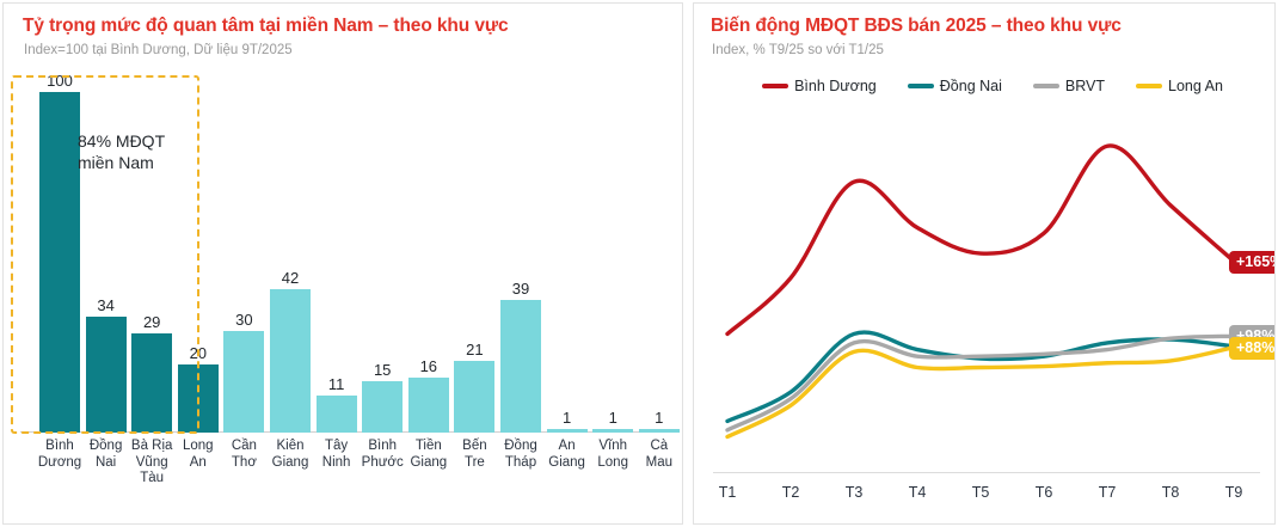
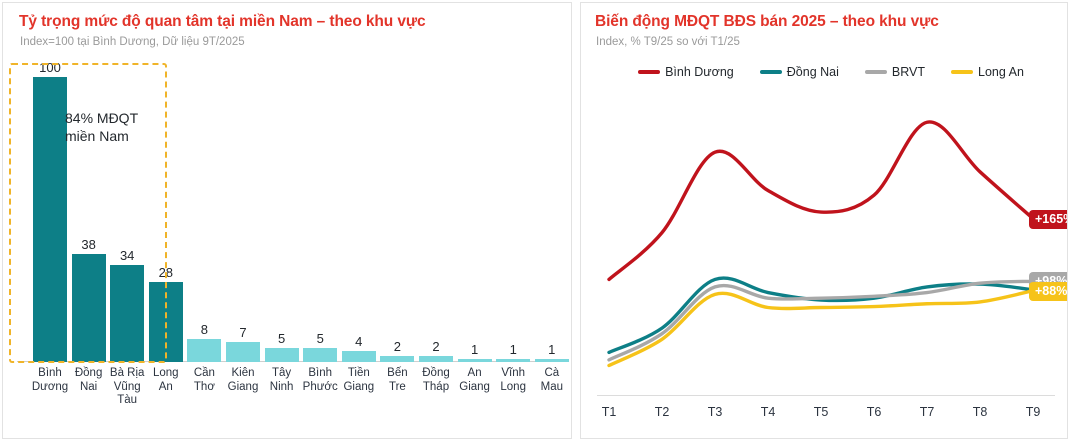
Tỷ trọng mức độ quan tâm tại miền Nam – theo khu vực/Đồng Nai: 34 -> 38
Tỷ trọng mức độ quan tâm tại miền Nam – theo khu vực/Bà Rịa Vũng Tàu: 29 -> 34
Tỷ trọng mức độ quan tâm tại miền Nam – theo khu vực/Long An: 20 -> 28
Tỷ trọng mức độ quan tâm tại miền Nam – theo khu vực/Cần Thơ: 30 -> 8
Tỷ trọng mức độ quan tâm tại miền Nam – theo khu vực/Kiên Giang: 42 -> 7
Tỷ trọng mức độ quan tâm tại miền Nam – theo khu vực/Tây Ninh: 11 -> 5
Tỷ trọng mức độ quan tâm tại miền Nam – theo khu vực/Bình Phước: 15 -> 5
Tỷ trọng mức độ quan tâm tại miền Nam – theo khu vực/Tiền Giang: 16 -> 4
Tỷ trọng mức độ quan tâm tại miền Nam – theo khu vực/Bến Tre: 21 -> 2
Tỷ trọng mức độ quan tâm tại miền Nam – theo khu vực/Đồng Tháp: 39 -> 2
